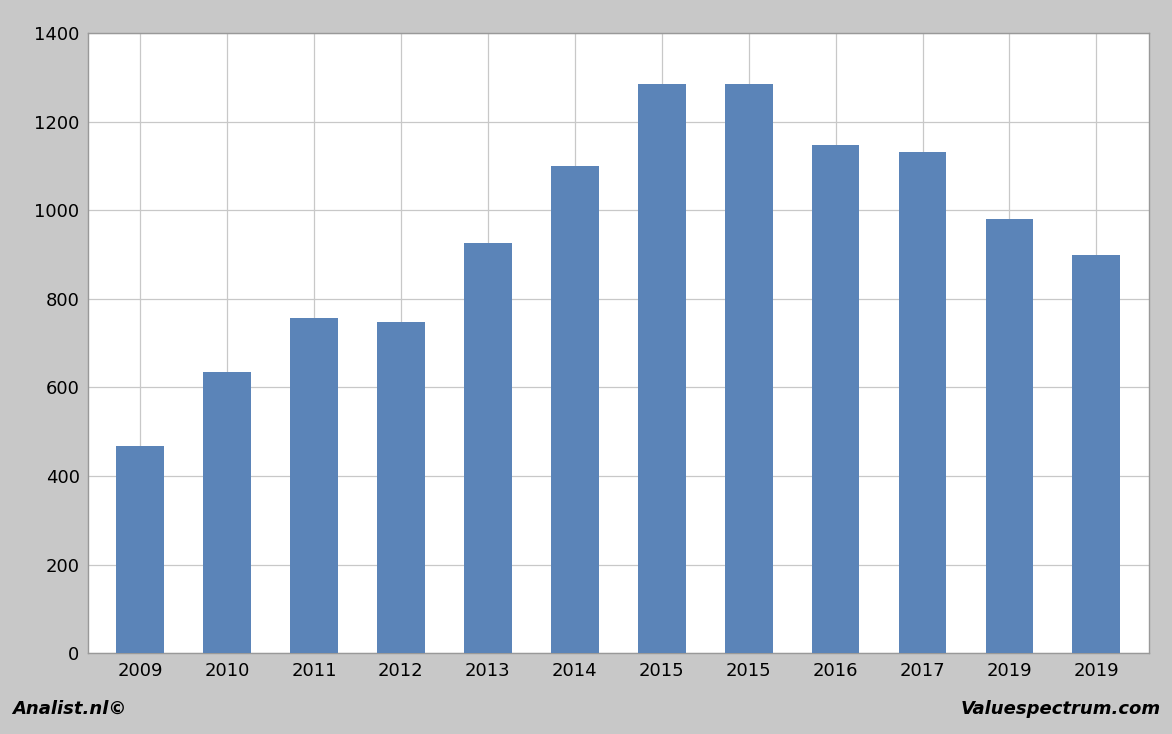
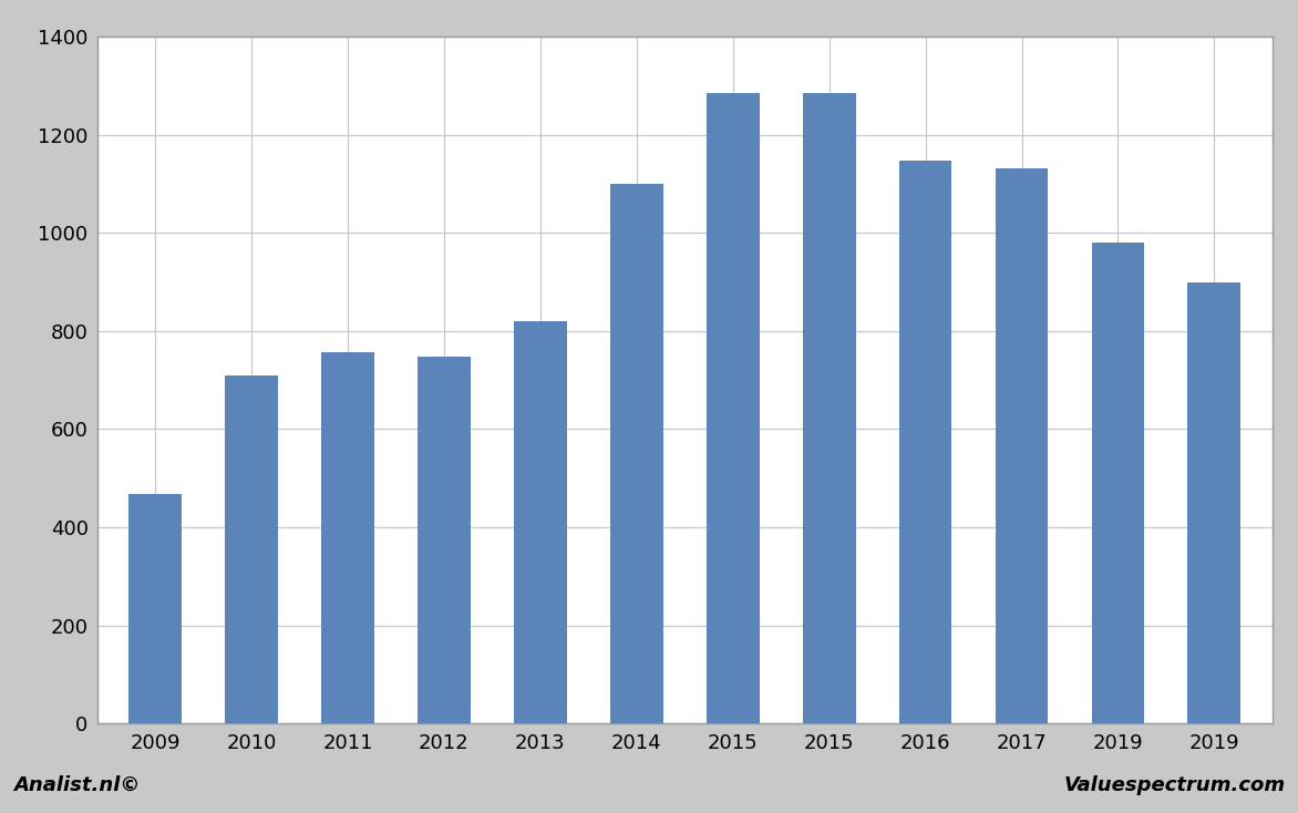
2010: 635 -> 710
2013: 927 -> 820
